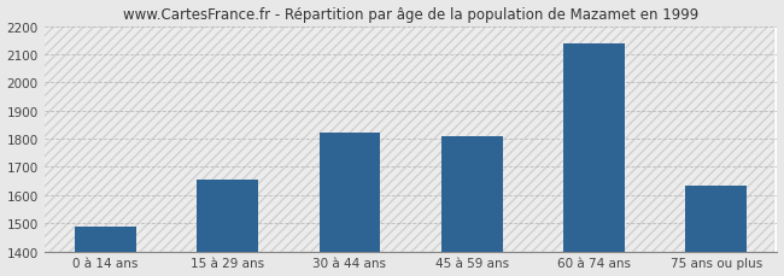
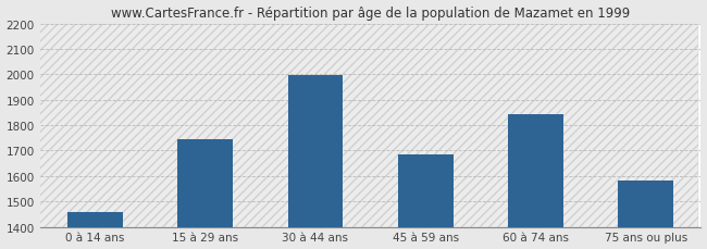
0 à 14 ans: 1490 -> 1460
15 à 29 ans: 1655 -> 1745
30 à 44 ans: 1820 -> 1995
45 à 59 ans: 1810 -> 1685
60 à 74 ans: 2140 -> 1845
75 ans ou plus: 1635 -> 1580
